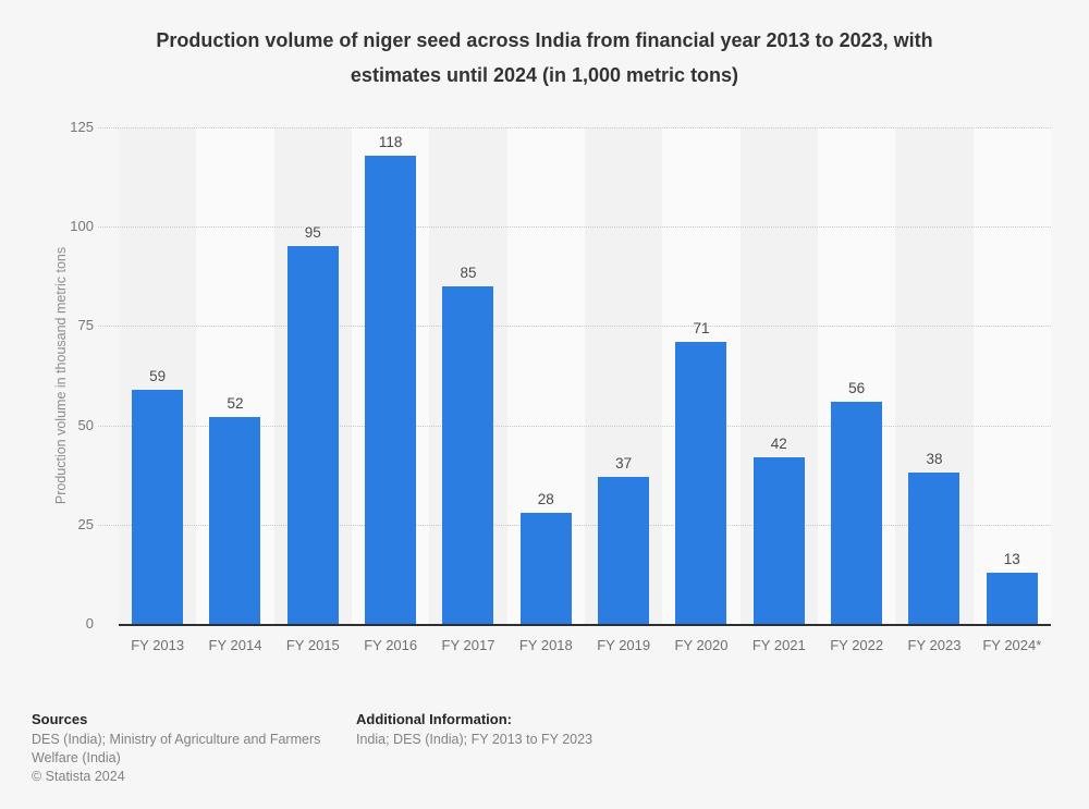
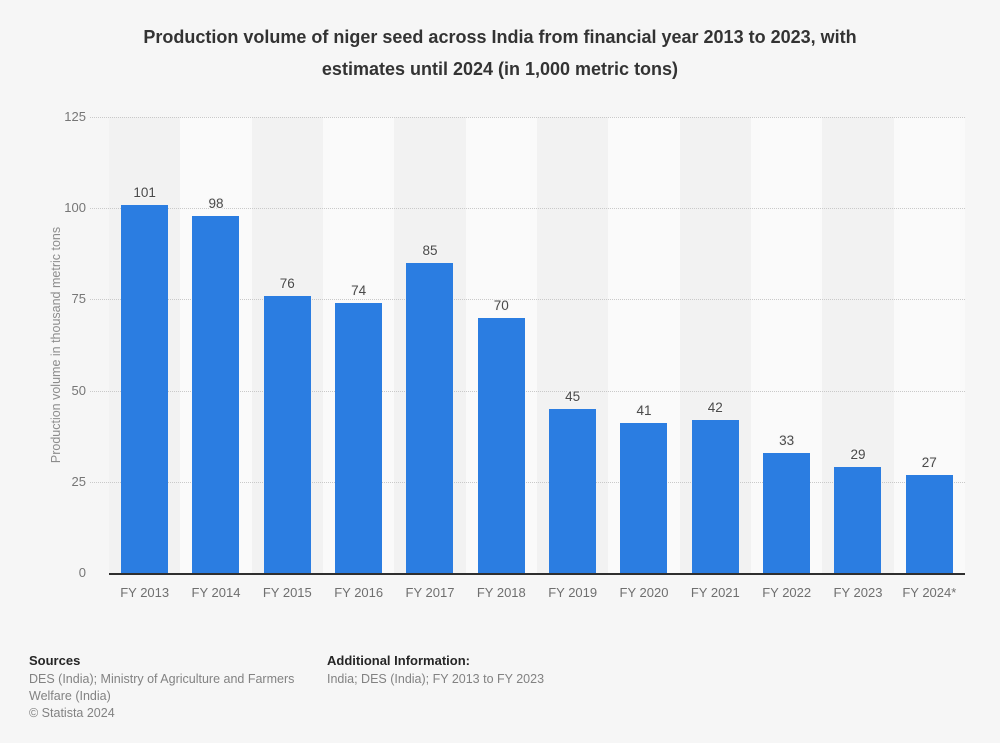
FY 2013: 59 -> 101
FY 2014: 52 -> 98
FY 2015: 95 -> 76
FY 2016: 118 -> 74
FY 2018: 28 -> 70
FY 2019: 37 -> 45
FY 2020: 71 -> 41
FY 2022: 56 -> 33
FY 2023: 38 -> 29
FY 2024*: 13 -> 27
